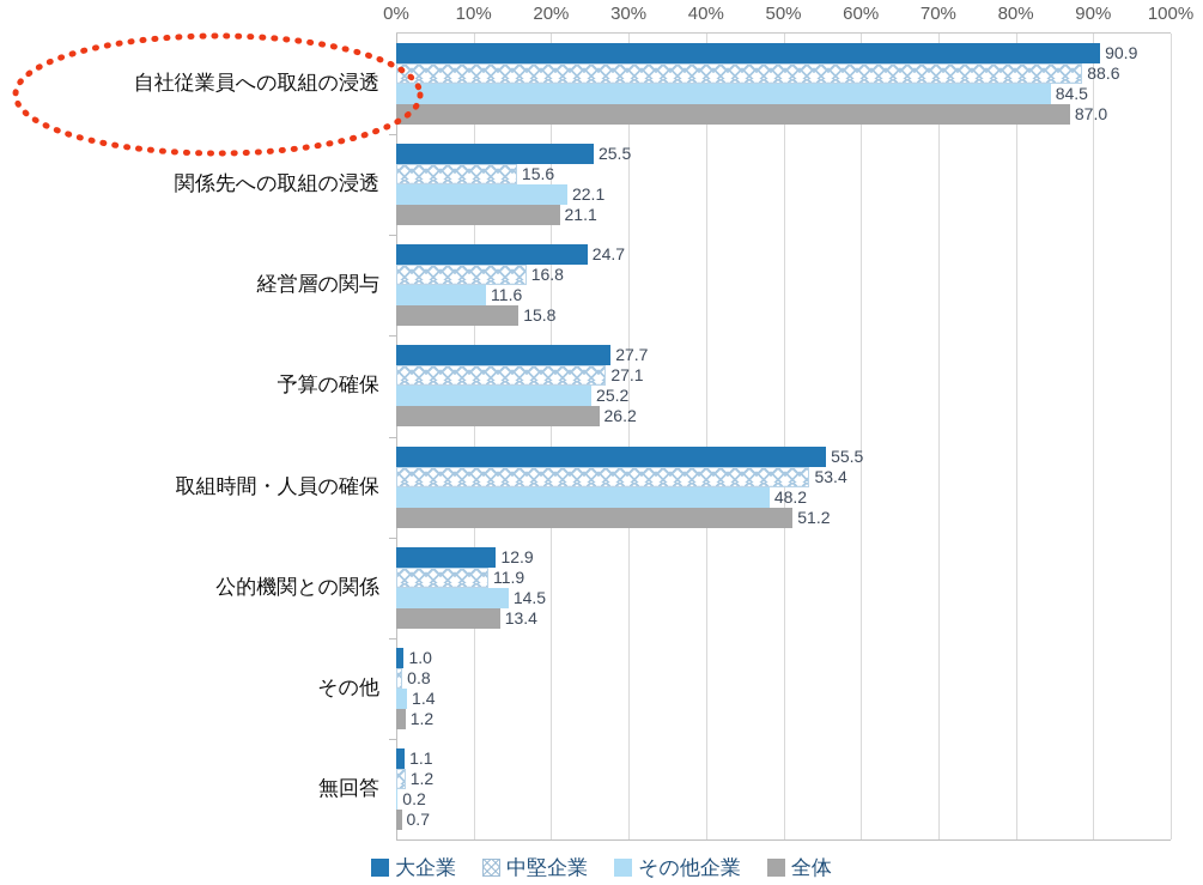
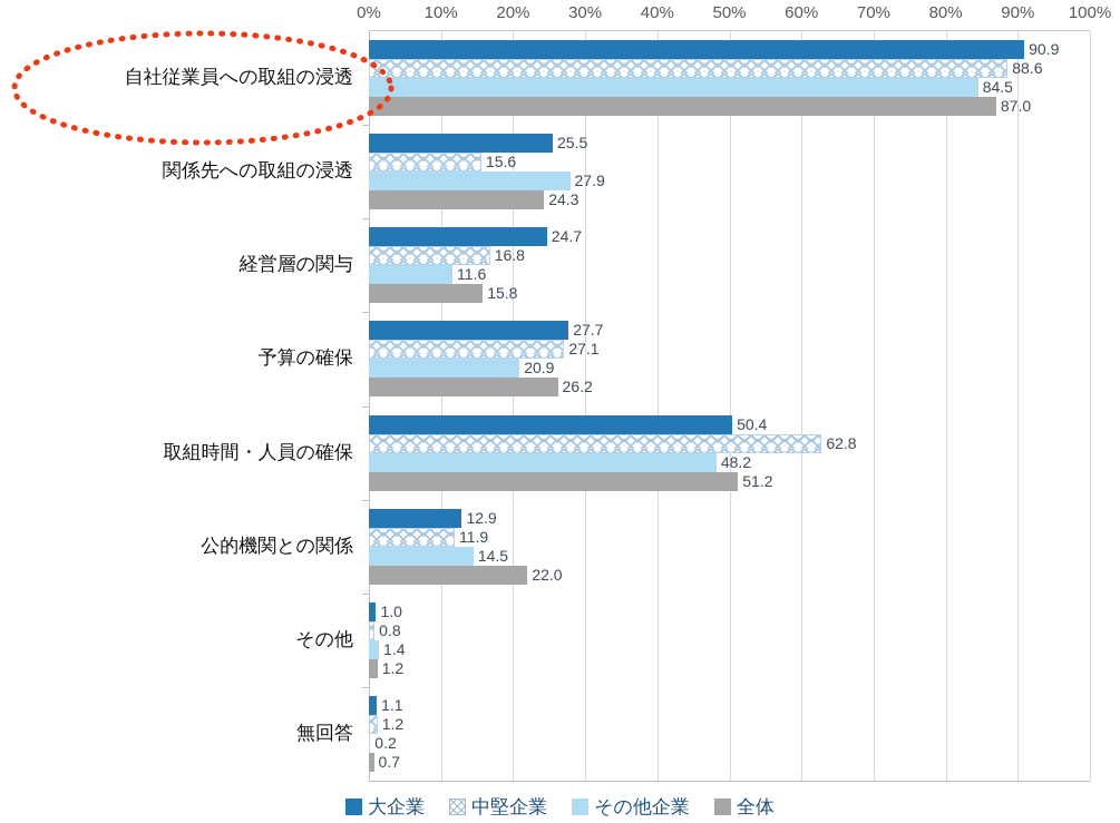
その他企業/関係先への取組の浸透: 22.1 -> 27.9
全体/関係先への取組の浸透: 21.1 -> 24.3
その他企業/予算の確保: 25.2 -> 20.9
大企業/取組時間・人員の確保: 55.5 -> 50.4
中堅企業/取組時間・人員の確保: 53.4 -> 62.8
全体/公的機関との関係: 13.4 -> 22.0
